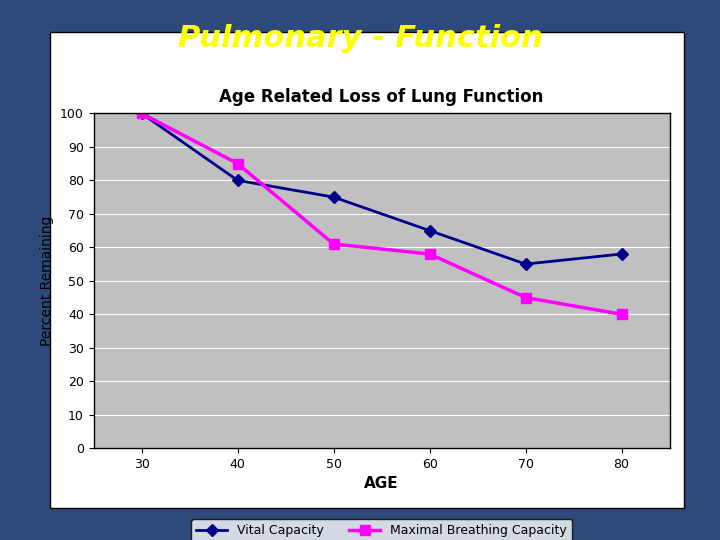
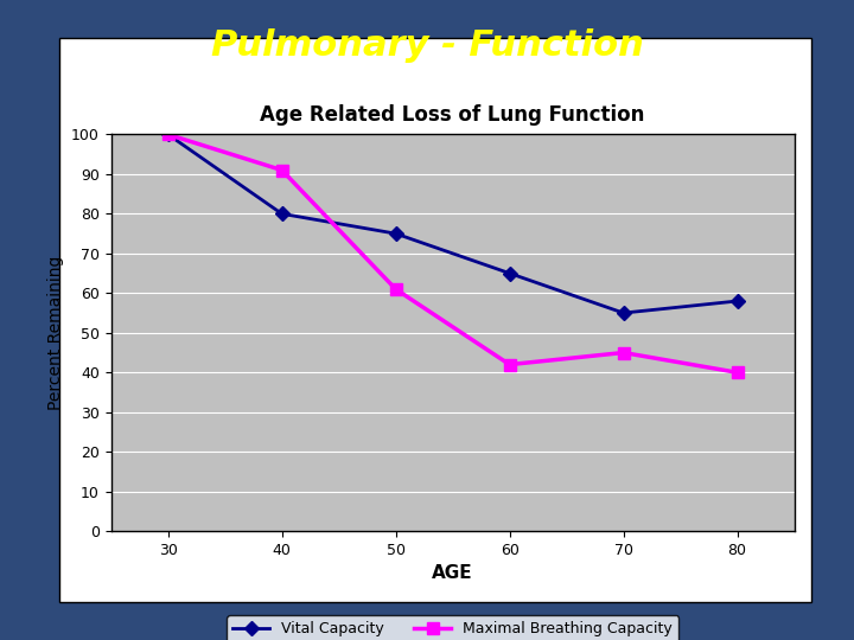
Maximal Breathing Capacity/40: 85 -> 91
Maximal Breathing Capacity/60: 58 -> 42
